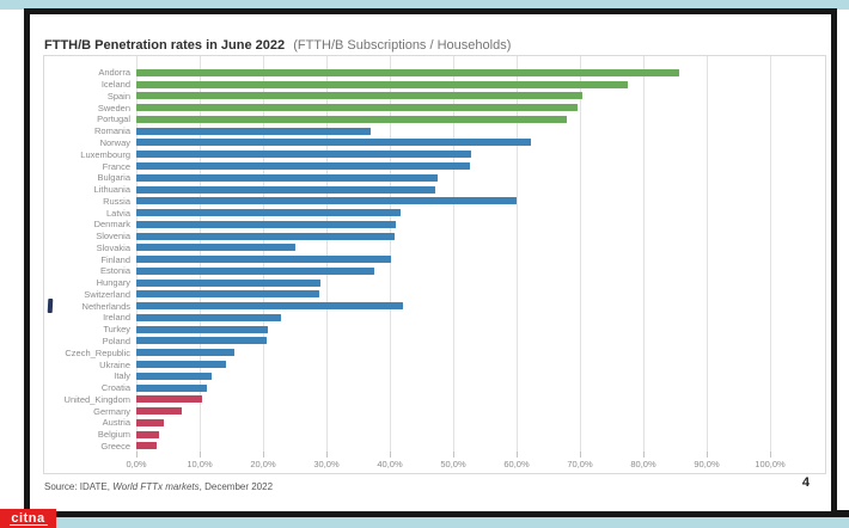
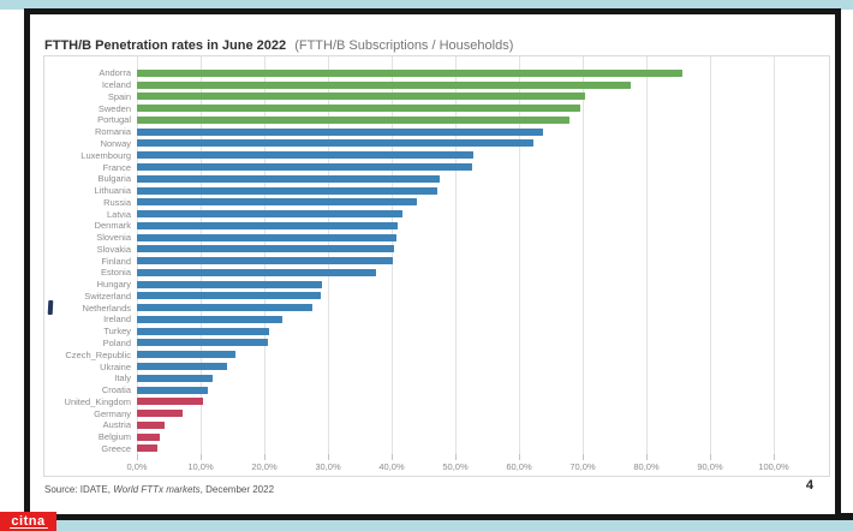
Romania: 37% -> 64%
Russia: 60% -> 44%
Slovakia: 25% -> 40%
Netherlands: 42% -> 28%
